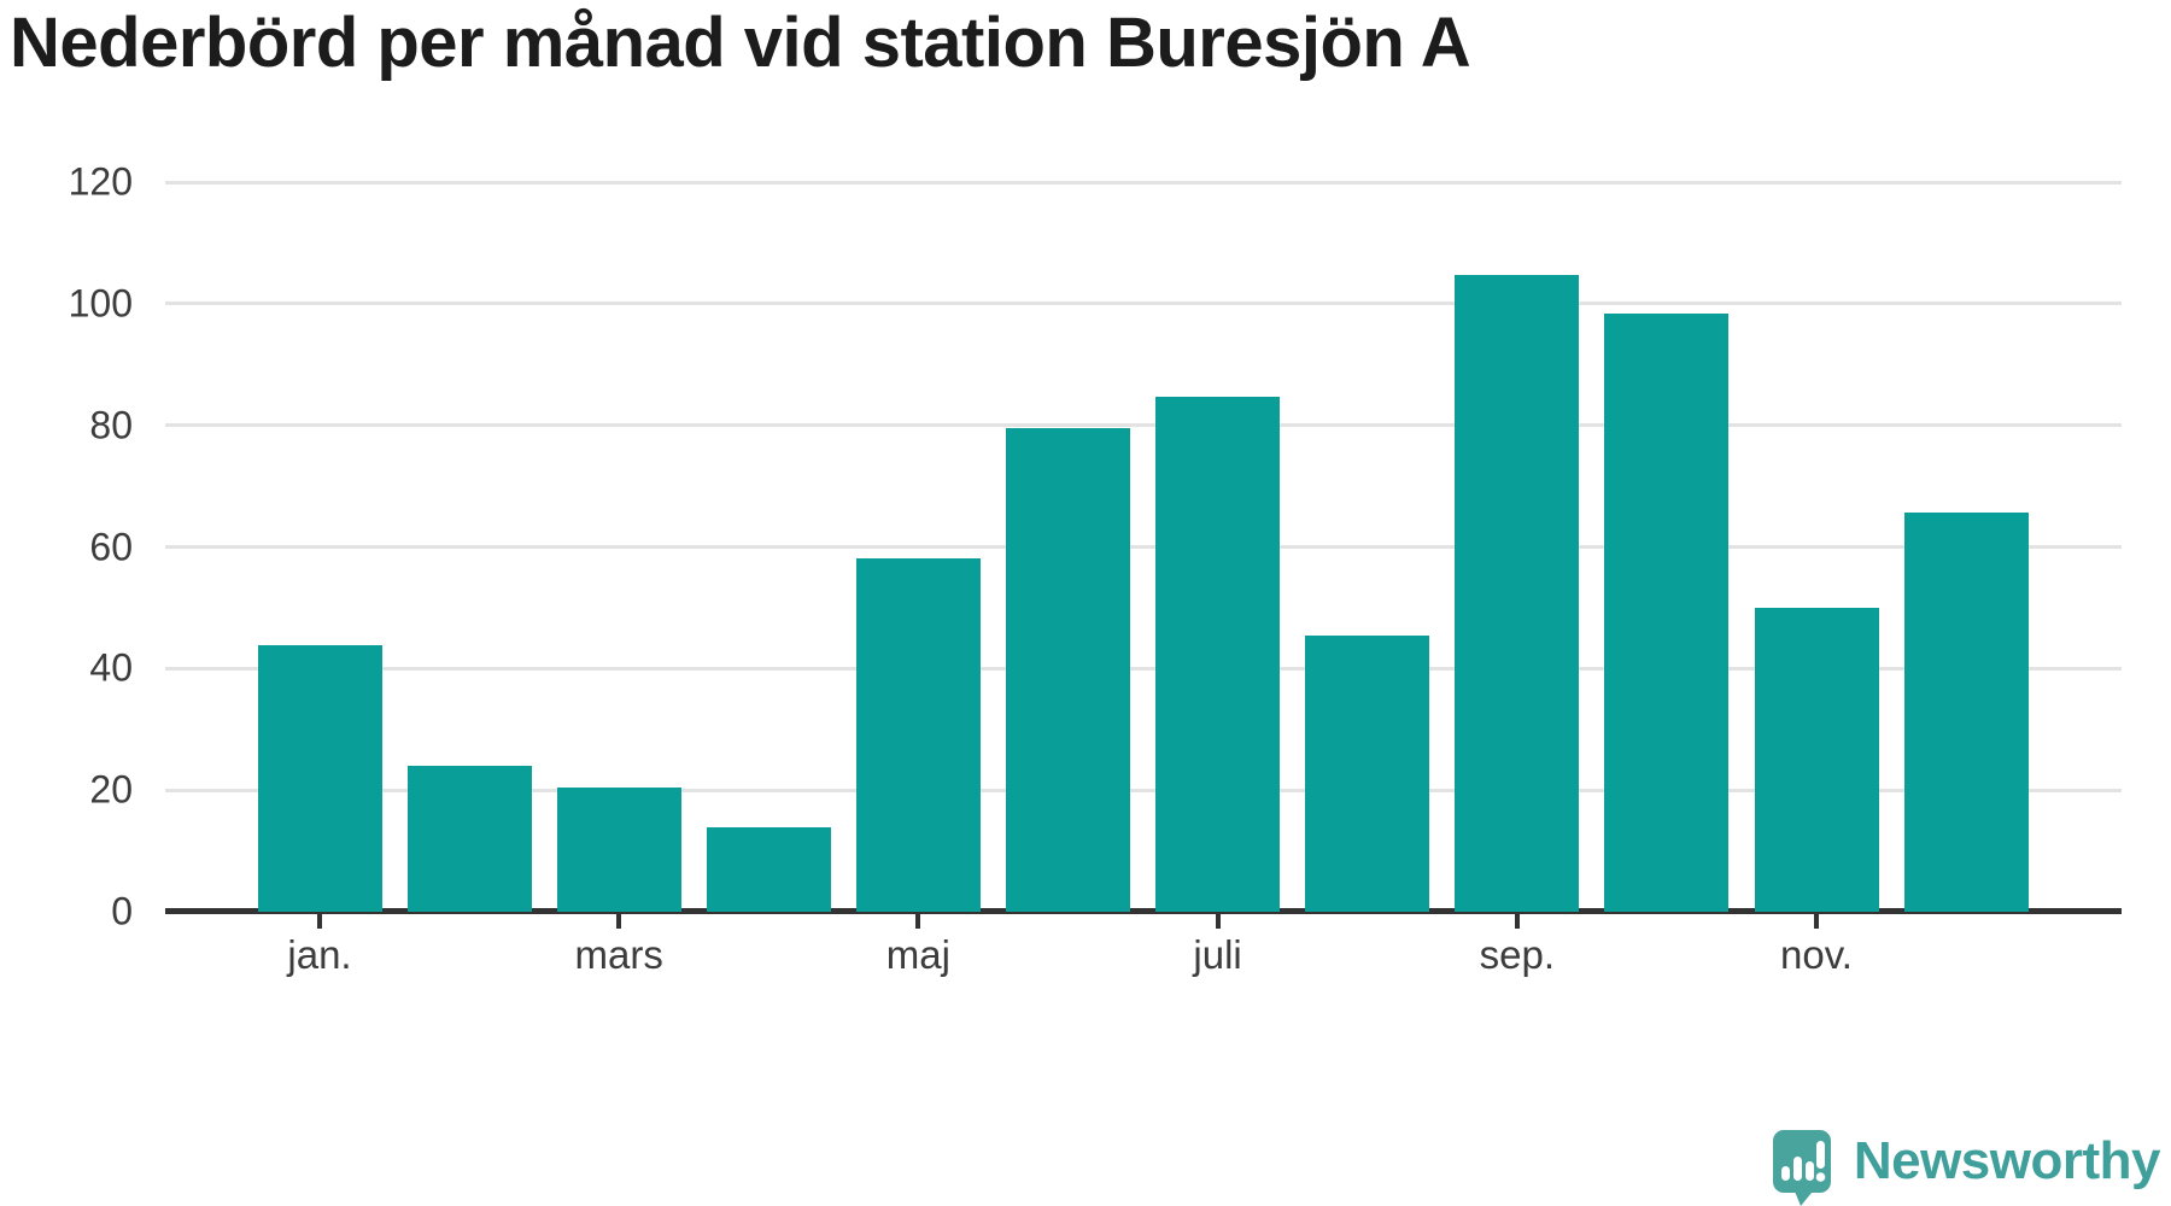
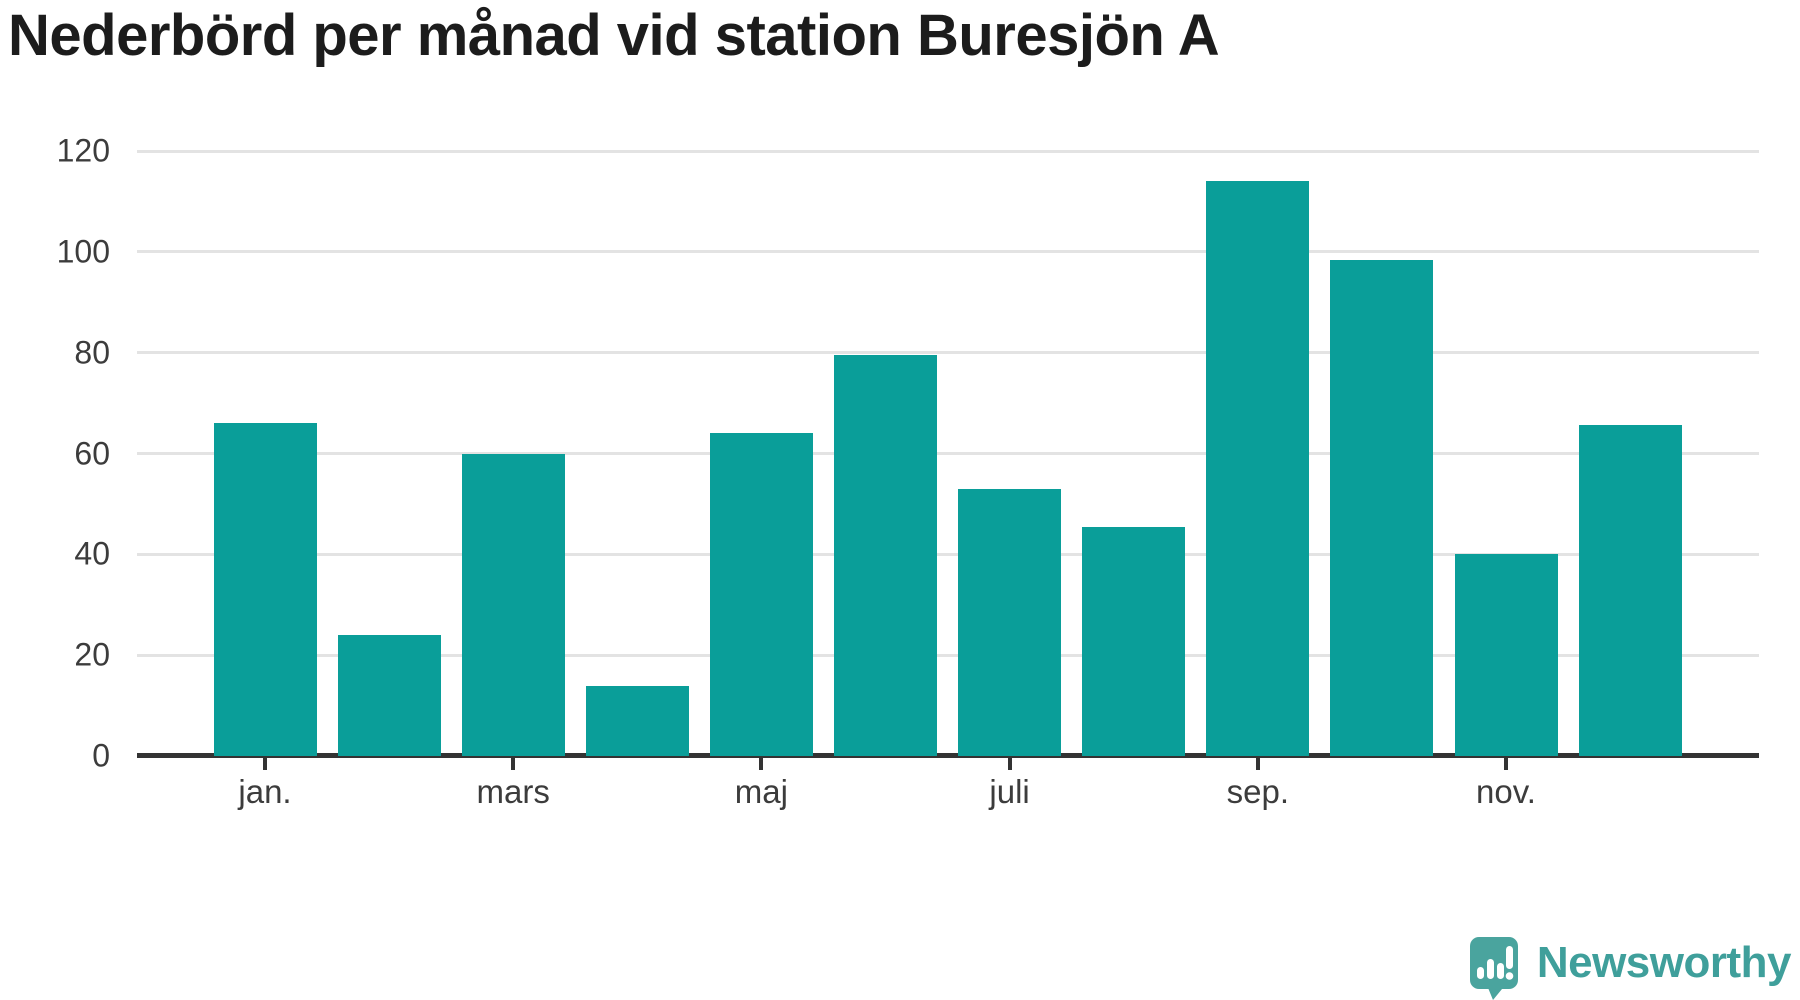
jan.: 44 -> 66
mars: 20 -> 60
maj: 58 -> 64
juli: 85 -> 53
sep.: 105 -> 114
nov.: 50 -> 40
